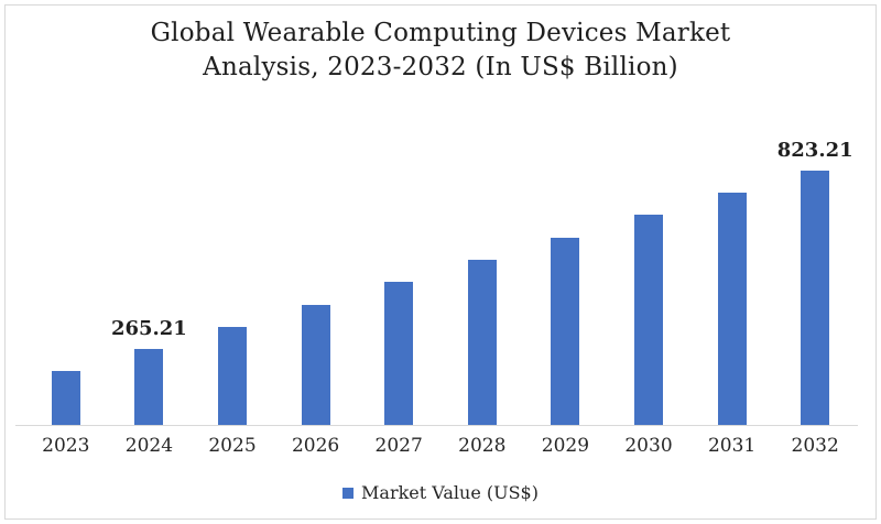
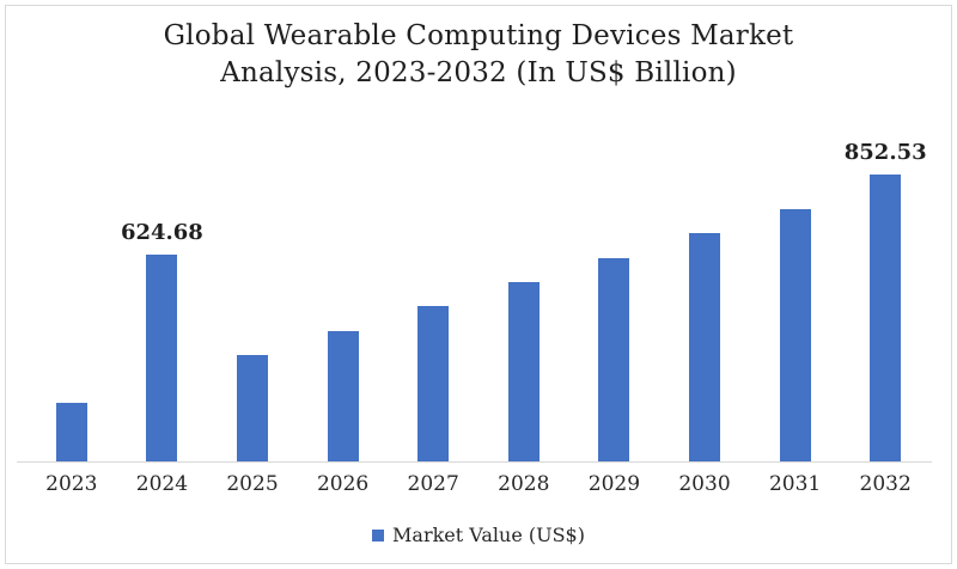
2024: 265.21 -> 624.68
2032: 823.21 -> 852.53
